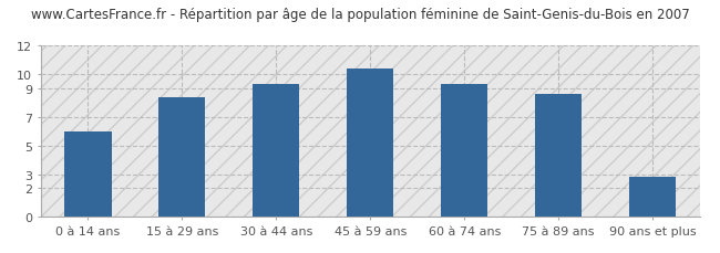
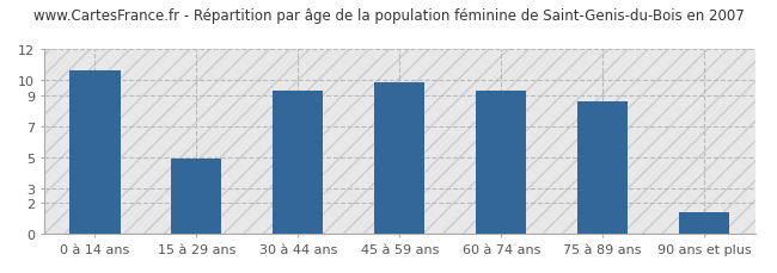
0 à 14 ans: 6.0 -> 10.6
15 à 29 ans: 8.4 -> 4.9
45 à 59 ans: 10.4 -> 9.8
90 ans et plus: 2.8 -> 1.4
